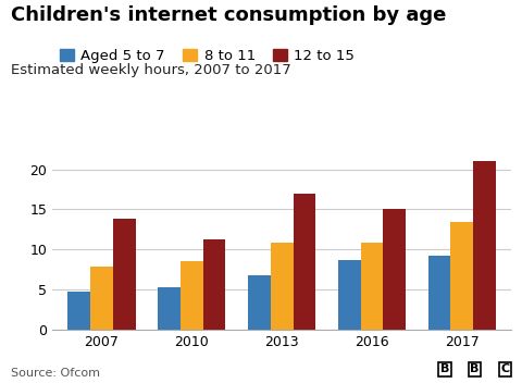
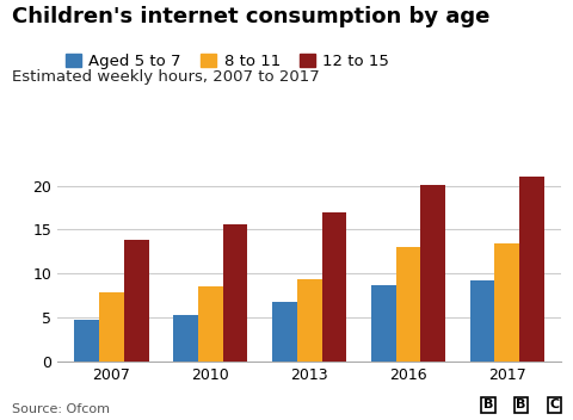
12 to 15/2010: 11.2 -> 15.6
8 to 11/2013: 10.8 -> 9.3
8 to 11/2016: 10.8 -> 13.0
12 to 15/2016: 15.0 -> 20.1
